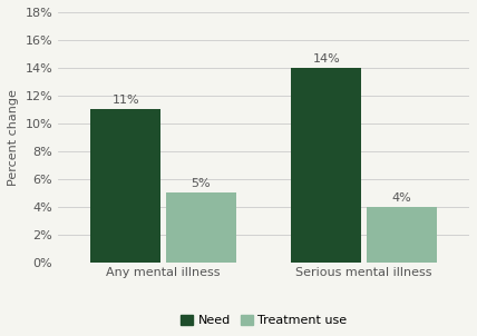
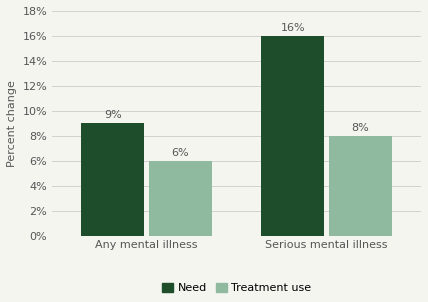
Need/Any mental illness: 11% -> 9%
Treatment use/Any mental illness: 5% -> 6%
Need/Serious mental illness: 14% -> 16%
Treatment use/Serious mental illness: 4% -> 8%
